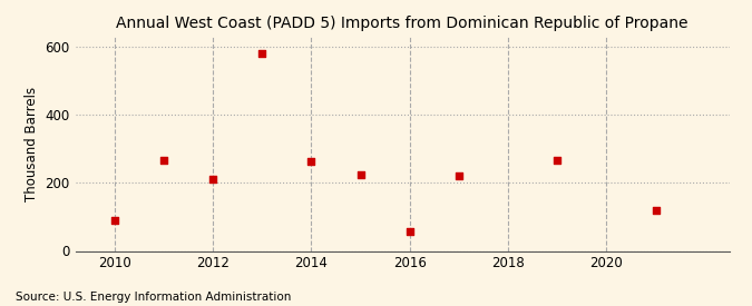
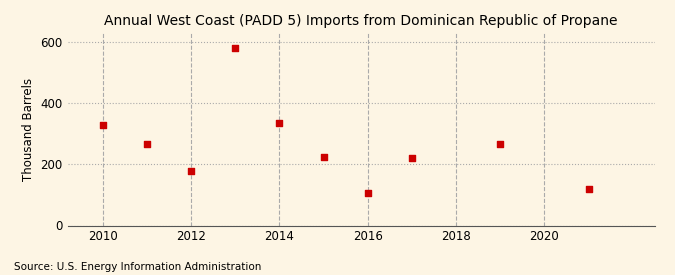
2010: 90 -> 330
2012: 210 -> 180
2014: 262 -> 335
2016: 58 -> 105
